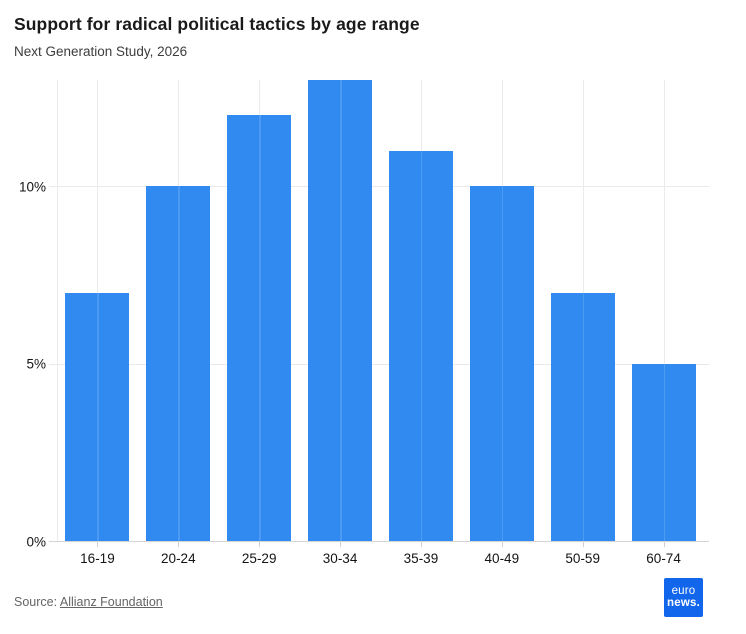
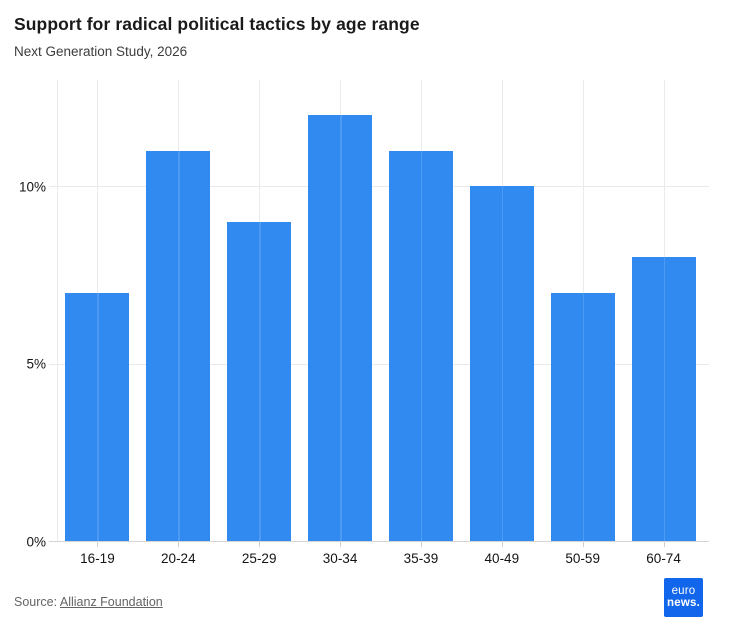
20-24: 10% -> 11%
25-29: 12% -> 9%
30-34: 13% -> 12%
60-74: 5% -> 8%
